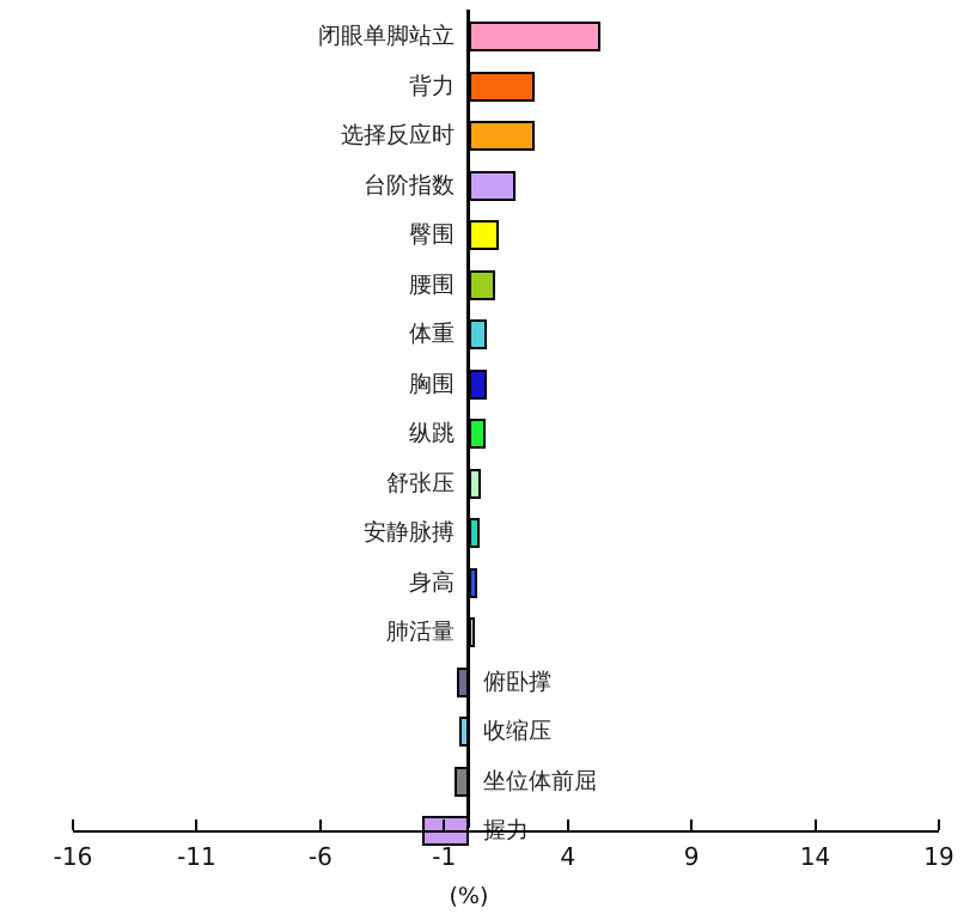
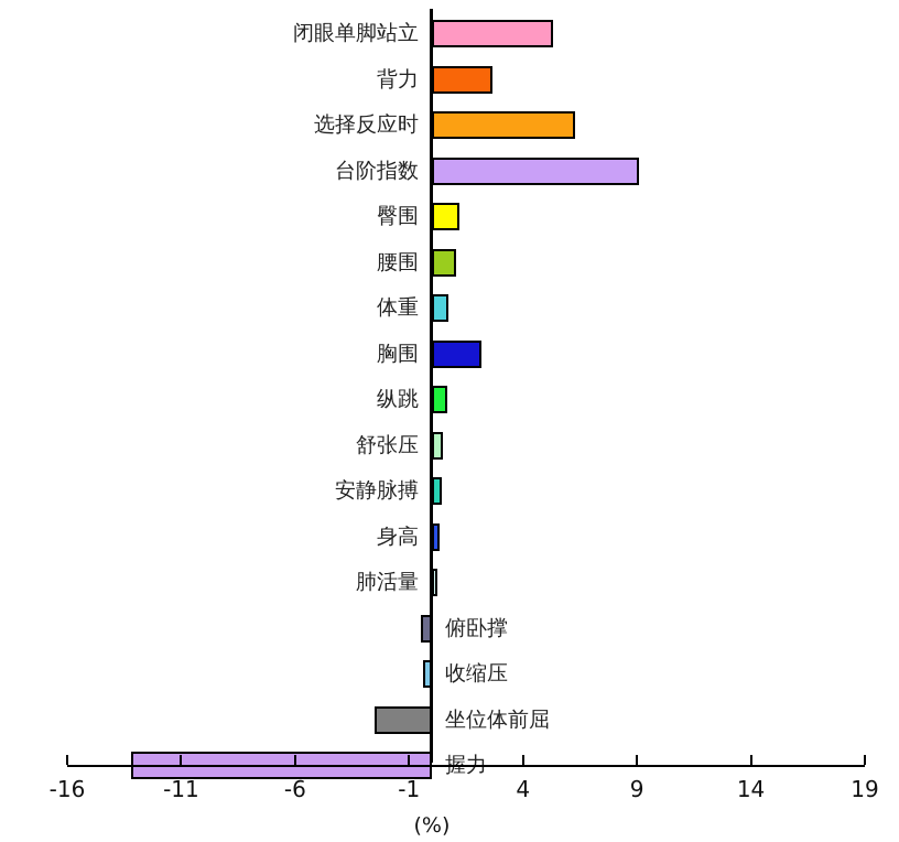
选择反应时: 2.6 -> 6.3
台阶指数: 1.9 -> 9.1
胸围: 0.8 -> 2.2
坐位体前屈: -0.6 -> -2.5
握力: -1.9 -> -13.2
